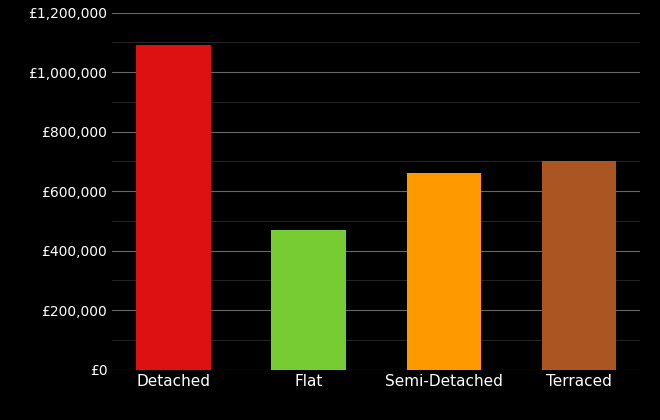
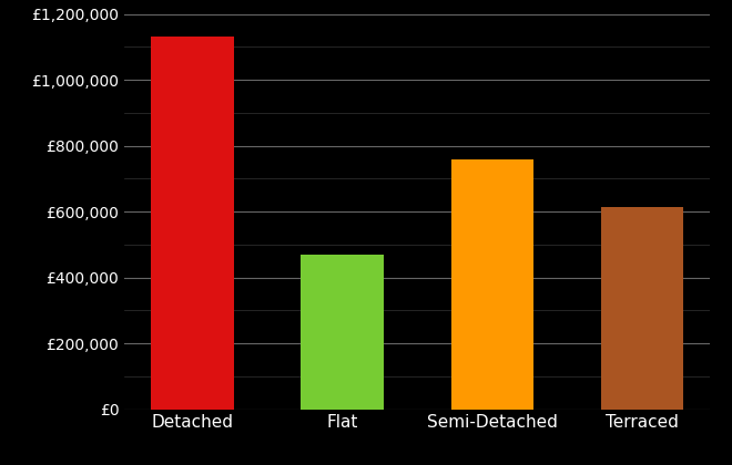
Detached: £1,090,000 -> £1,130,000
Semi-Detached: £660,000 -> £760,000
Terraced: £700,000 -> £615,000
